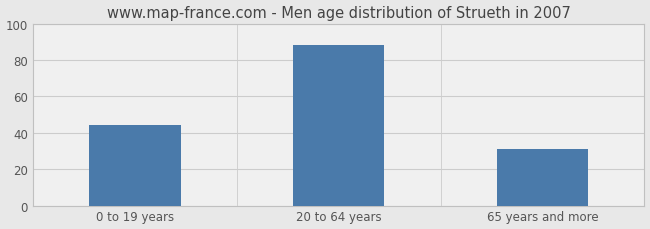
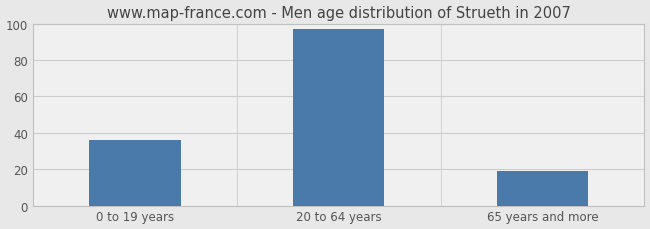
0 to 19 years: 44 -> 36
20 to 64 years: 88 -> 97
65 years and more: 31 -> 19
